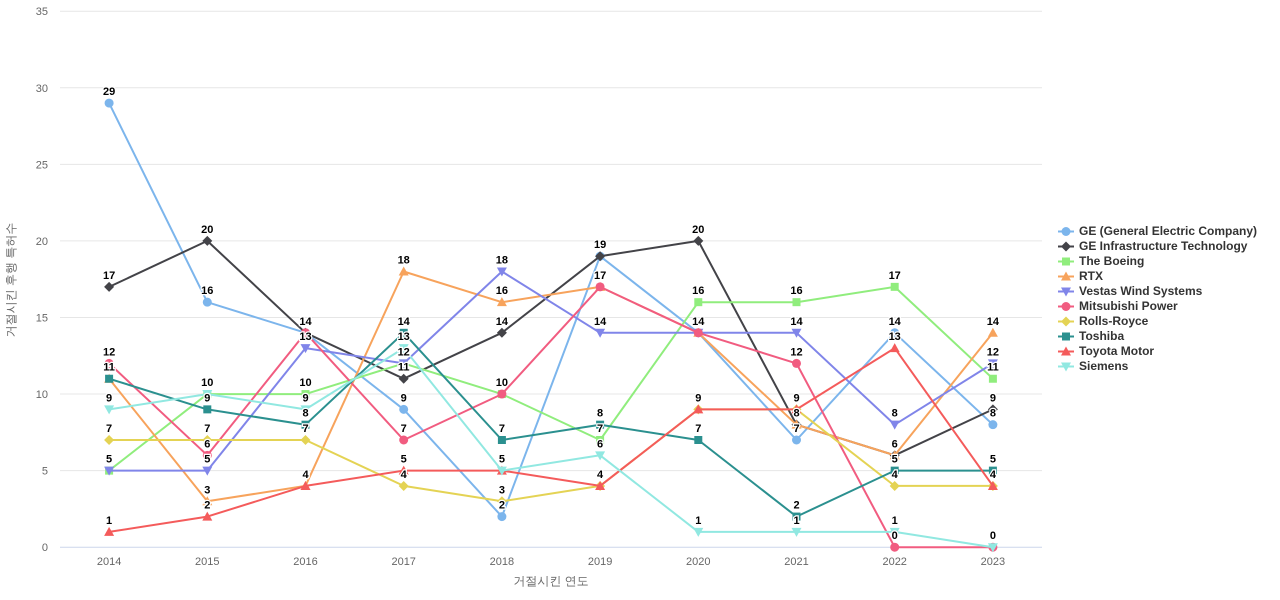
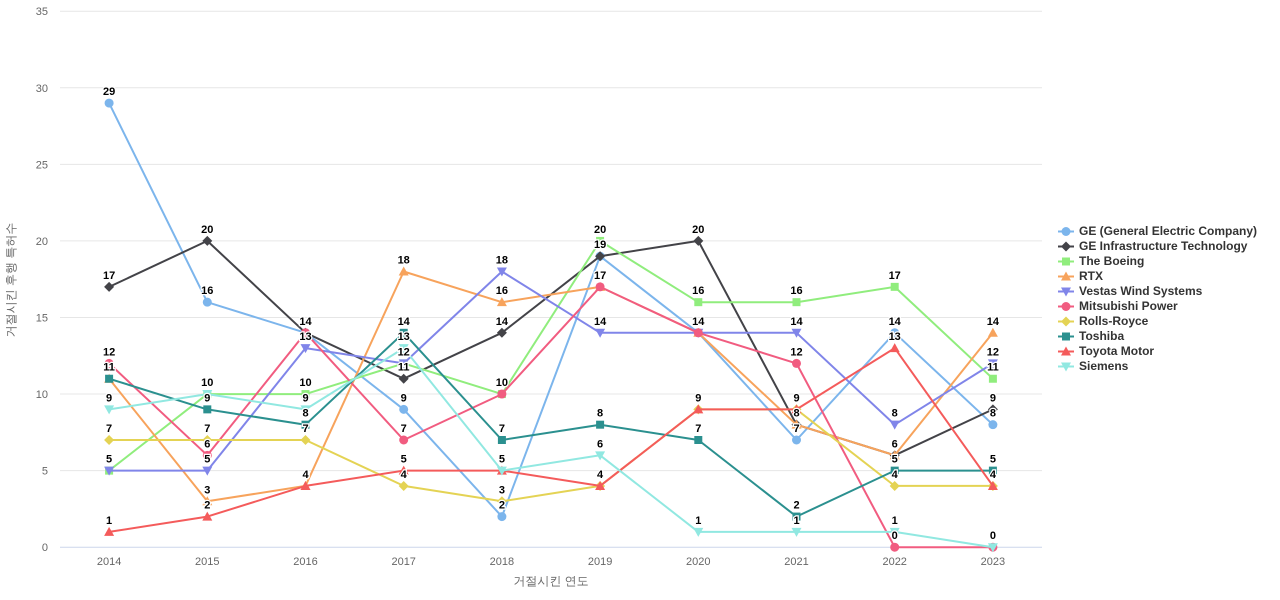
The Boeing/2019: 7 -> 20
